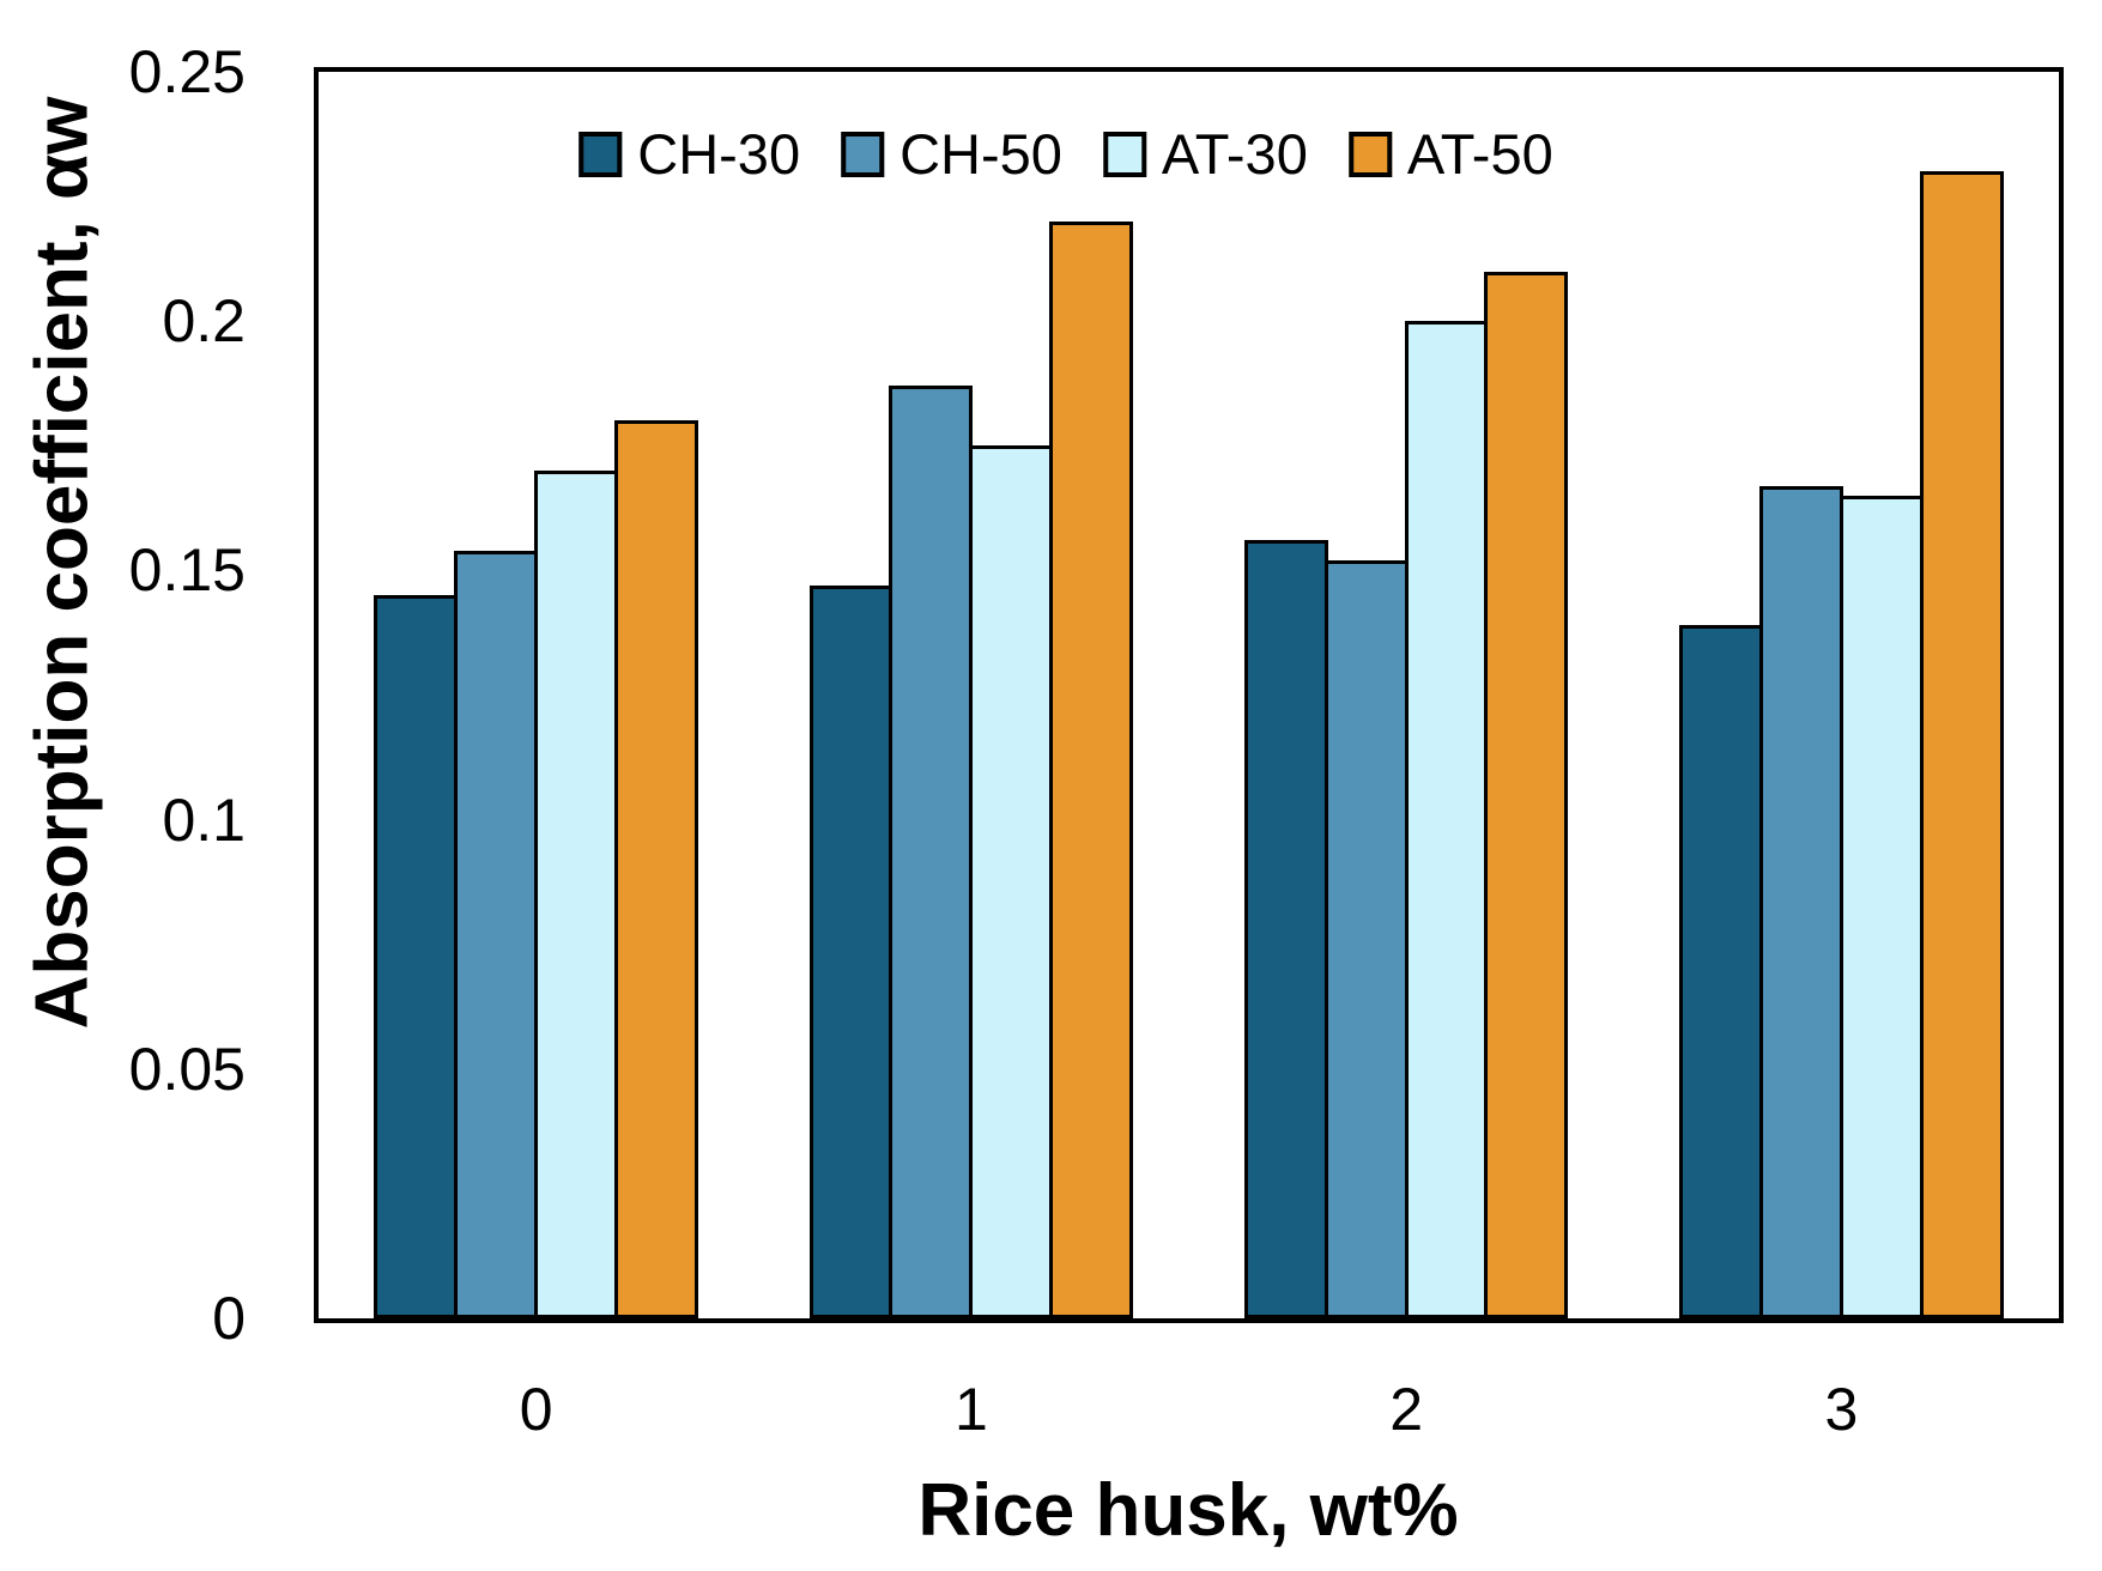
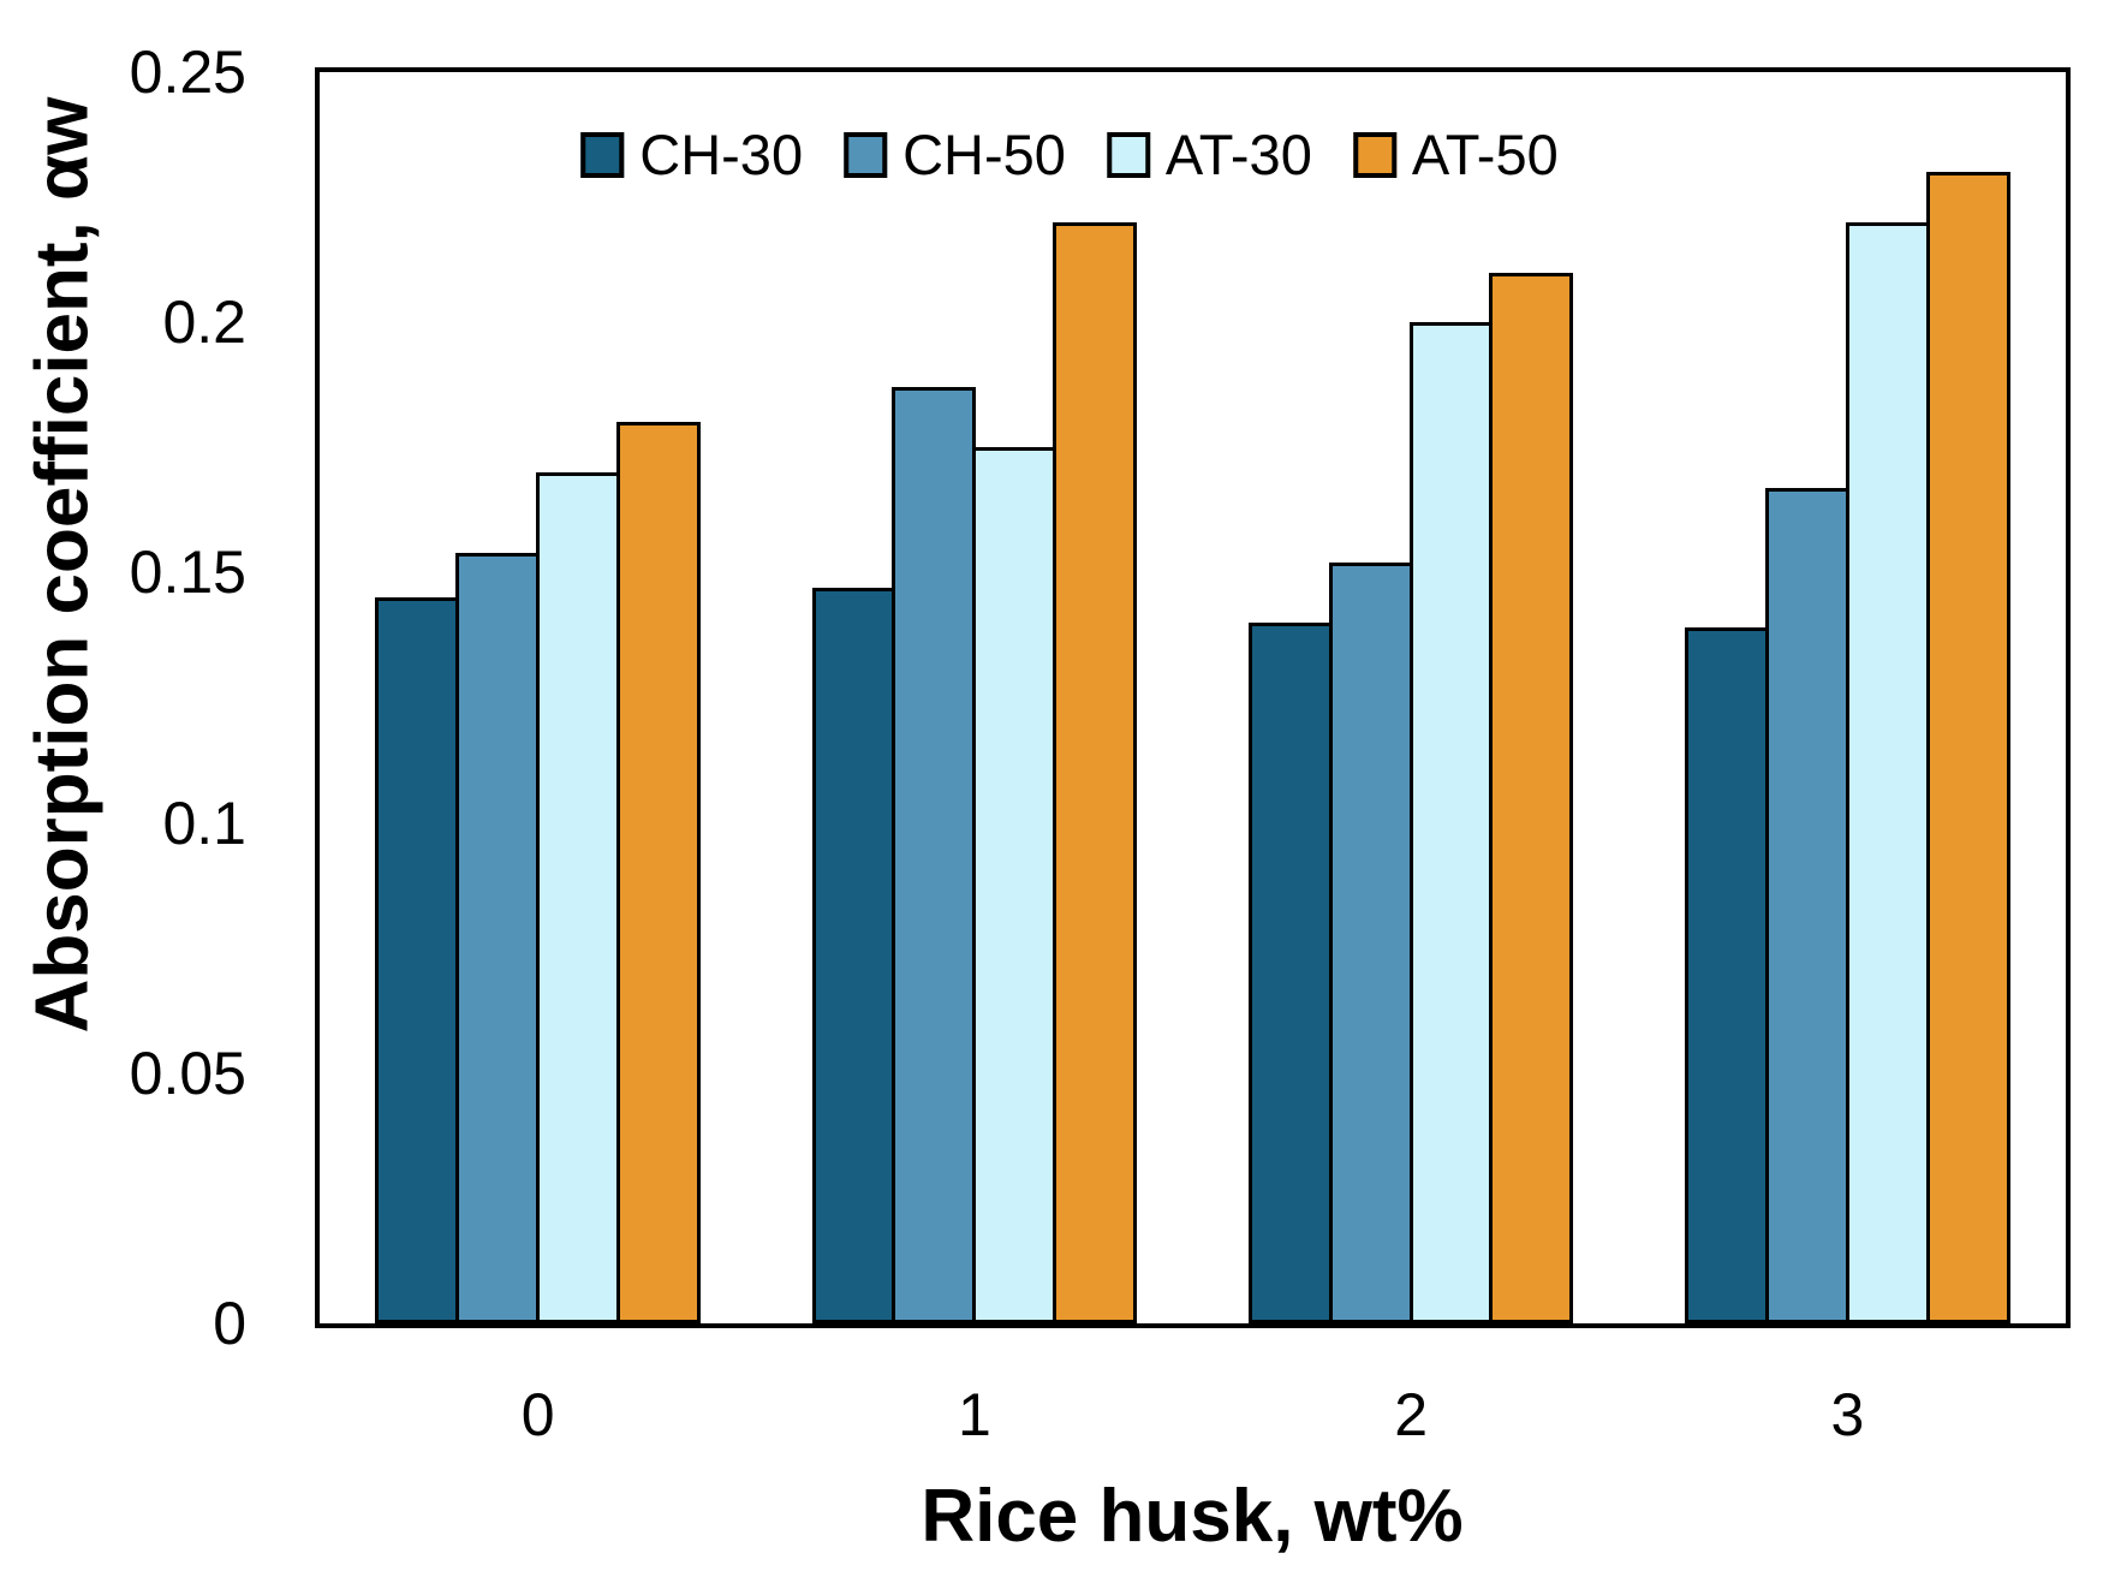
CH-30/2: 0.156 -> 0.140
AT-30/3: 0.165 -> 0.220
